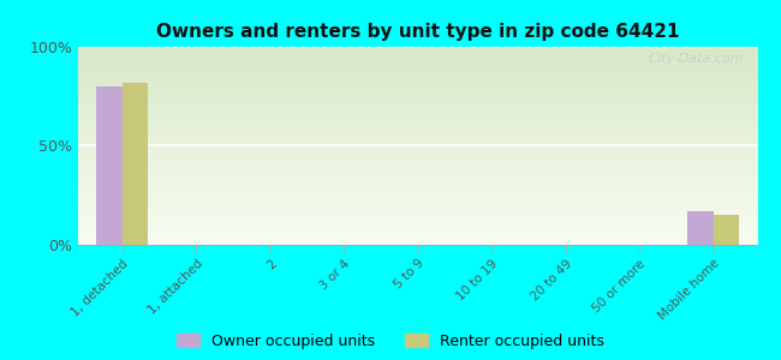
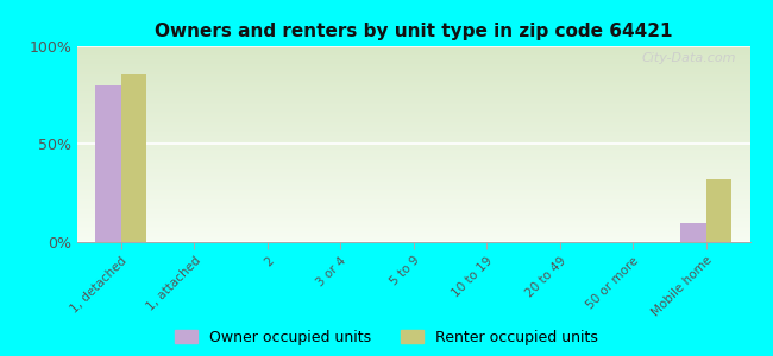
Renter occupied units/1, detached: 82% -> 86%
Owner occupied units/Mobile home: 17% -> 10%
Renter occupied units/Mobile home: 15% -> 32%
